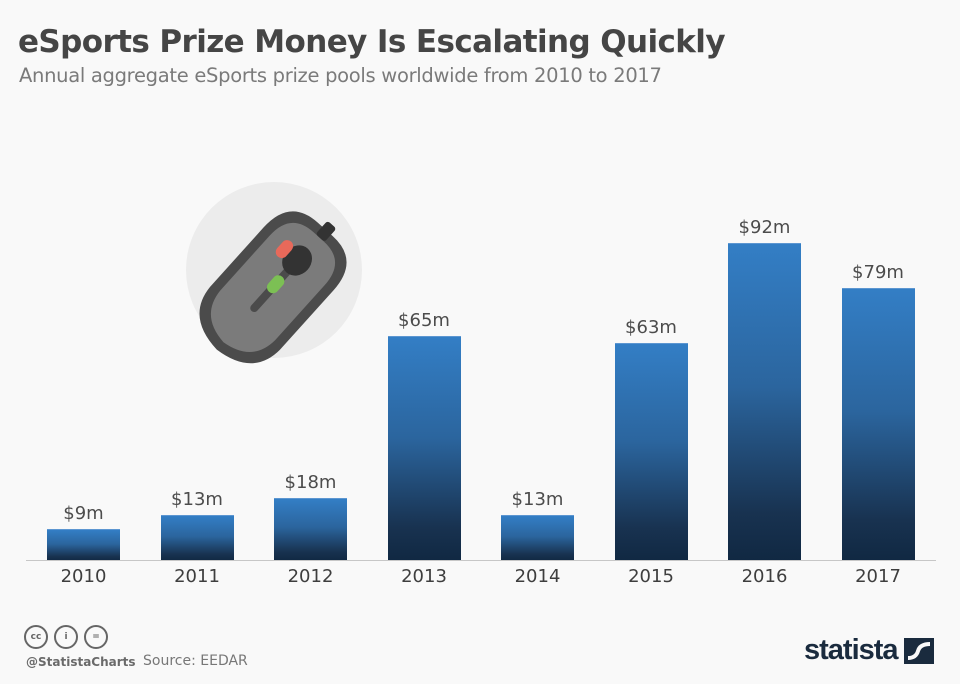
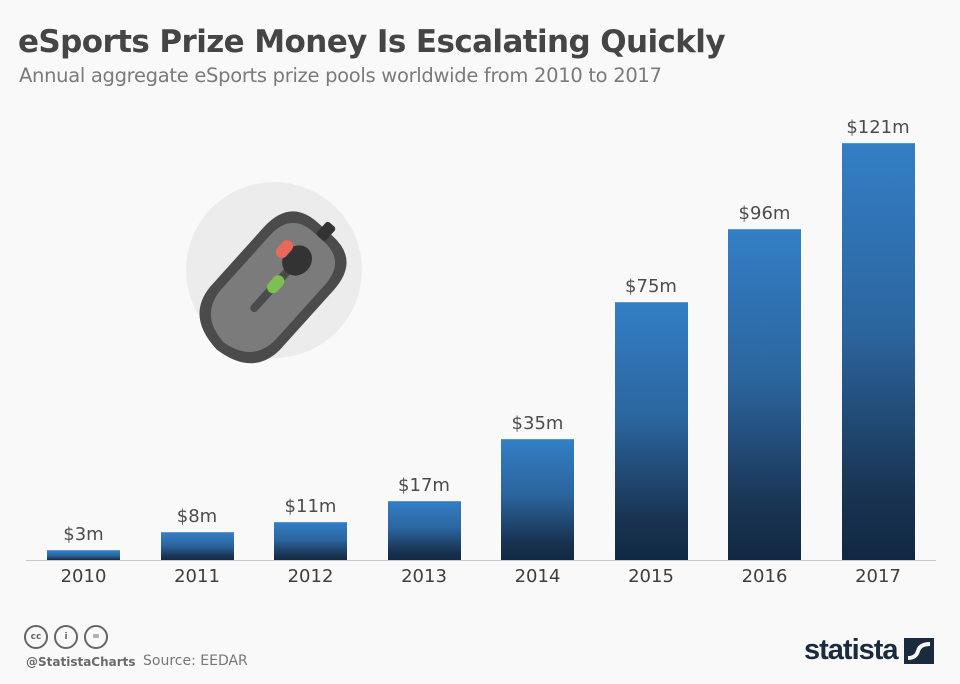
2010: $9m -> $3m
2011: $13m -> $8m
2012: $18m -> $11m
2013: $65m -> $17m
2014: $13m -> $35m
2015: $63m -> $75m
2016: $92m -> $96m
2017: $79m -> $121m
